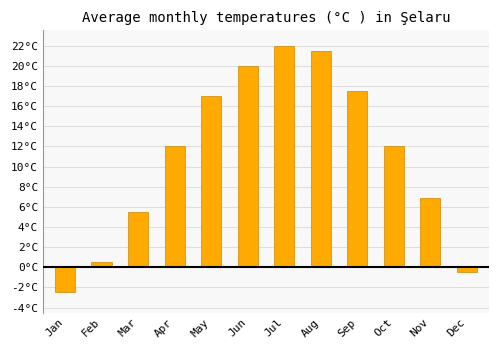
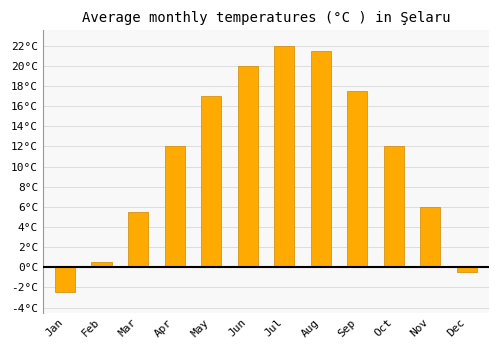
Nov: 6.9°C -> 6.0°C
